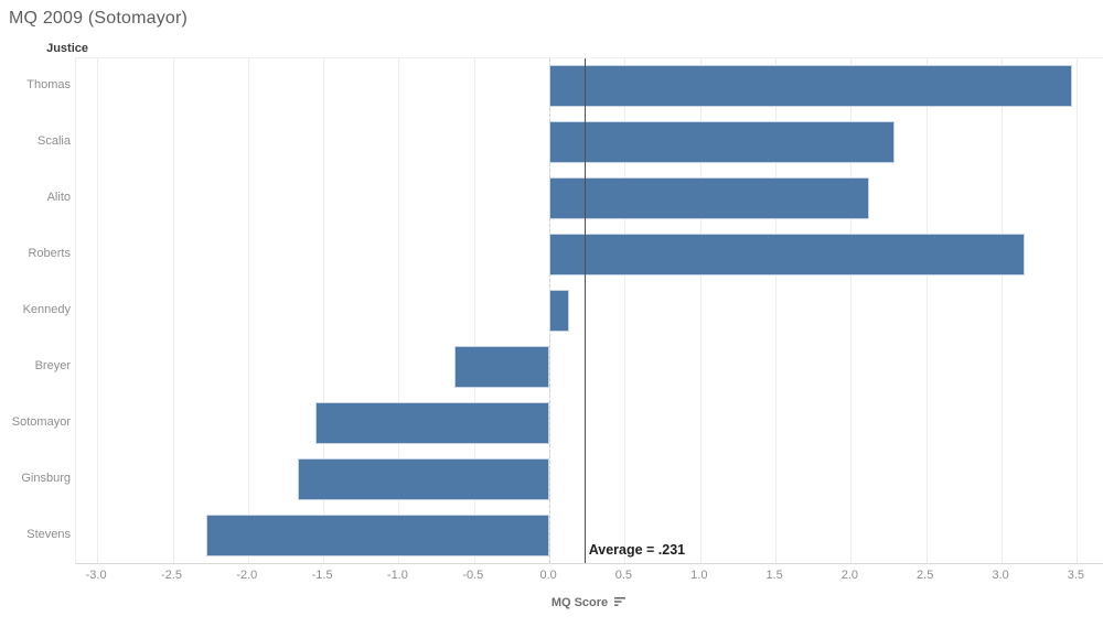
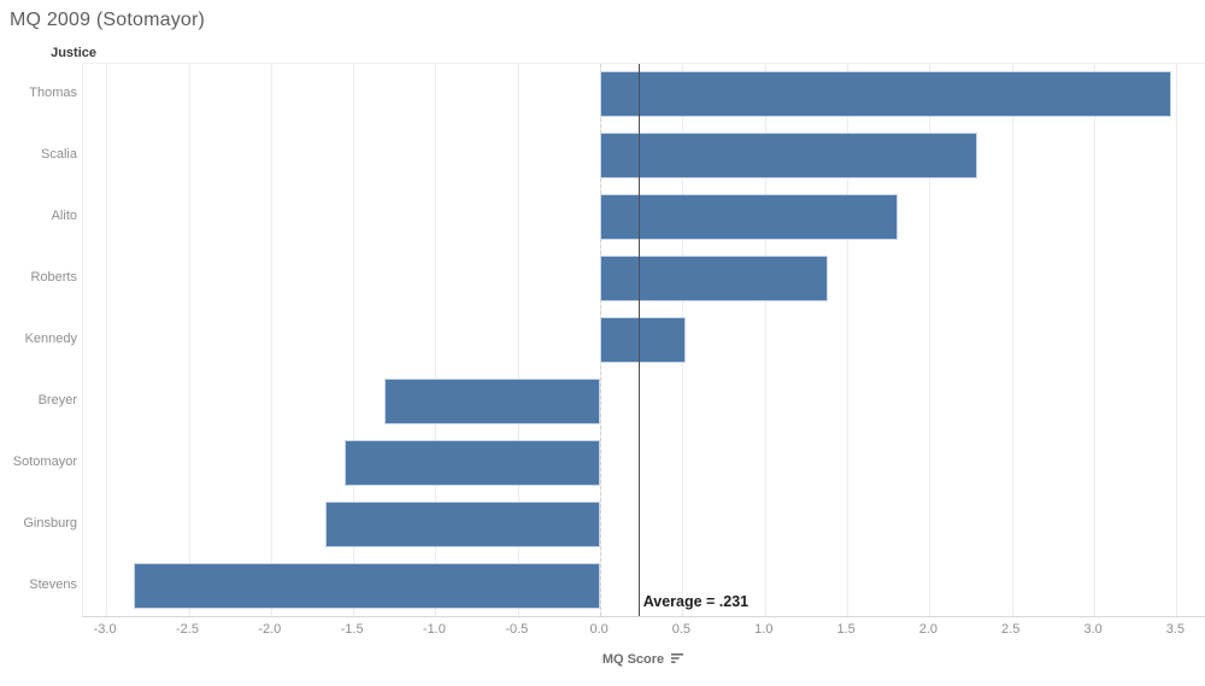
Alito: 2.12 -> 1.81
Roberts: 3.15 -> 1.38
Kennedy: 0.13 -> 0.52
Breyer: -0.63 -> -1.31
Stevens: -2.28 -> -2.83
